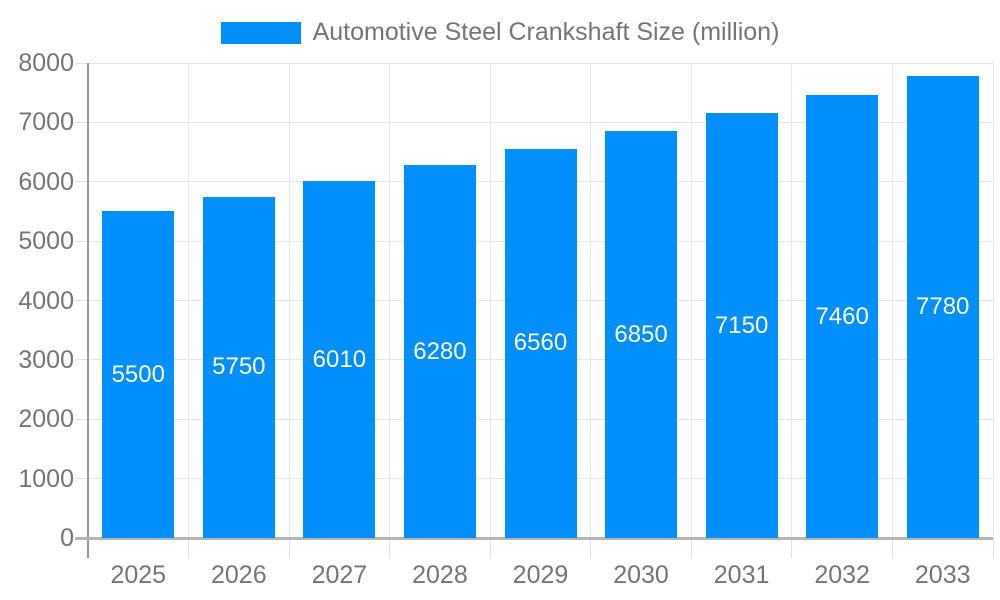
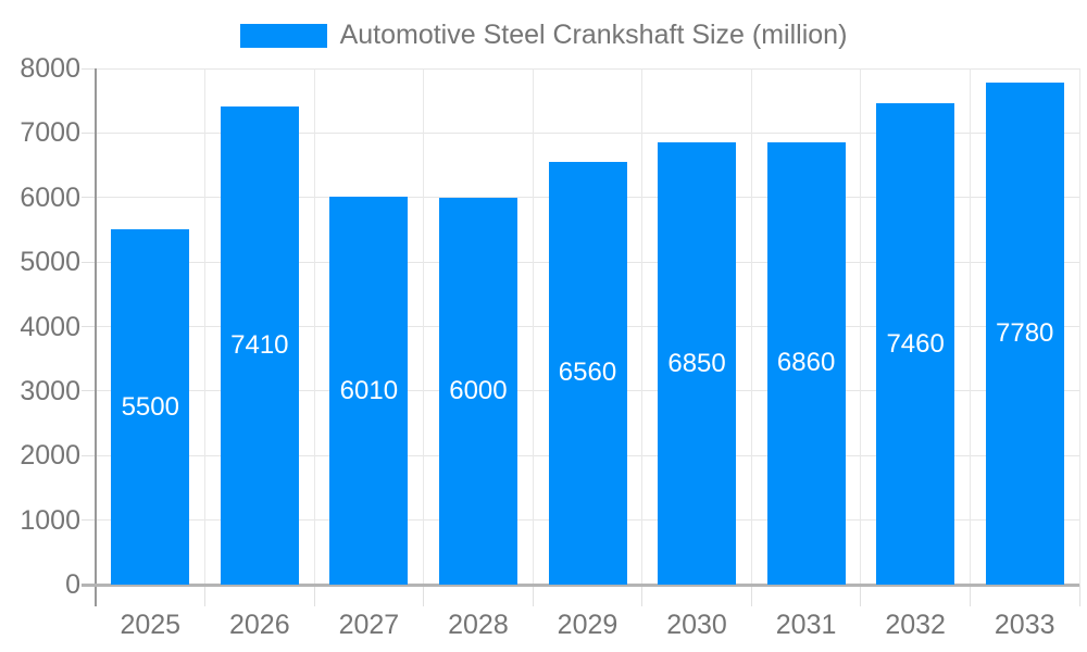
2026: 5750 -> 7410
2028: 6280 -> 6000
2031: 7150 -> 6860
